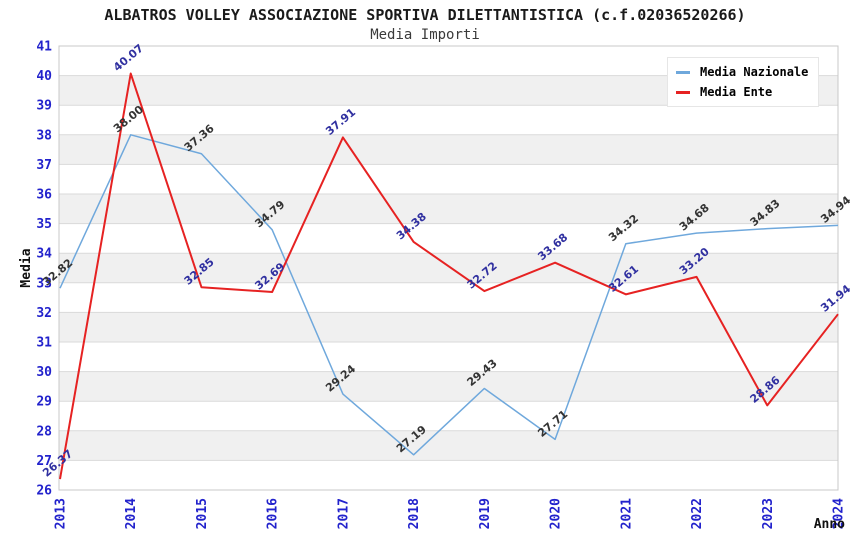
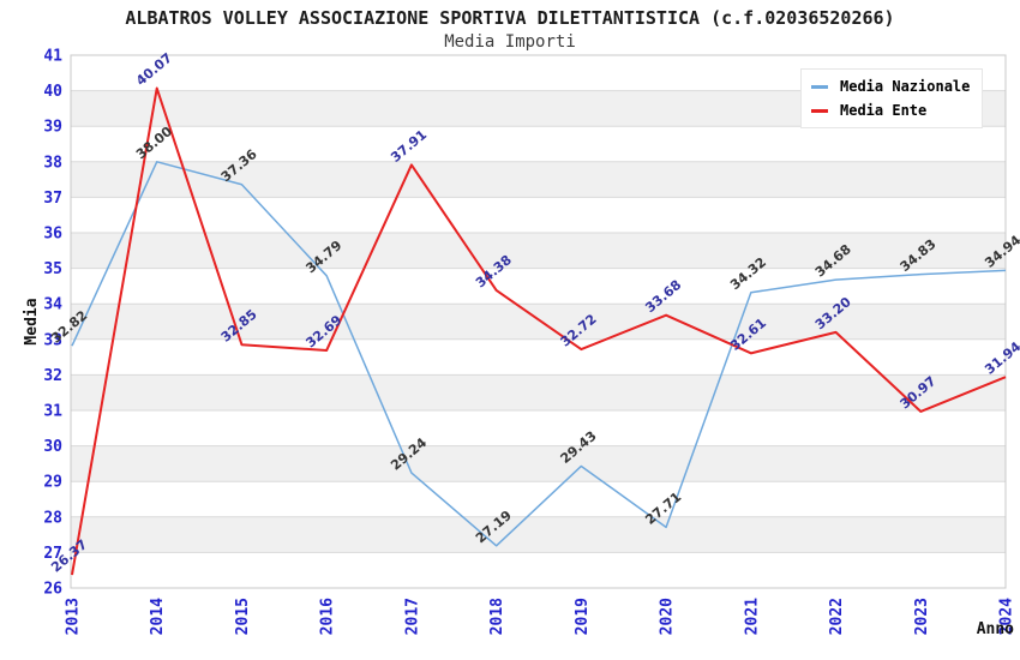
Media Ente/2023: 28.86 -> 30.97
